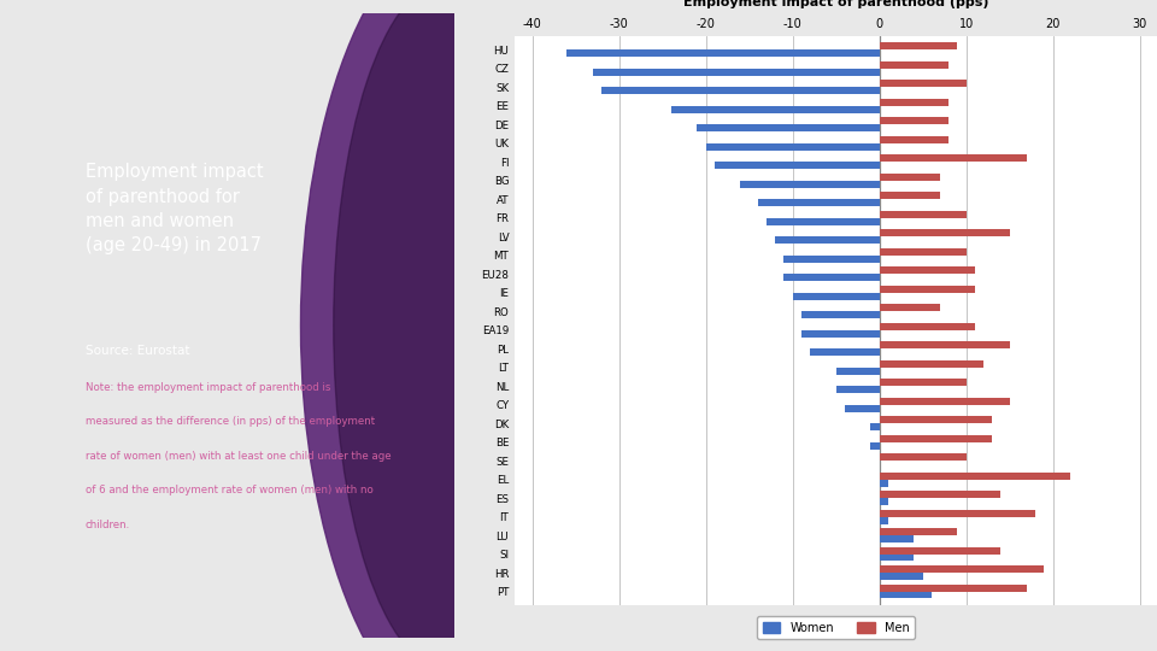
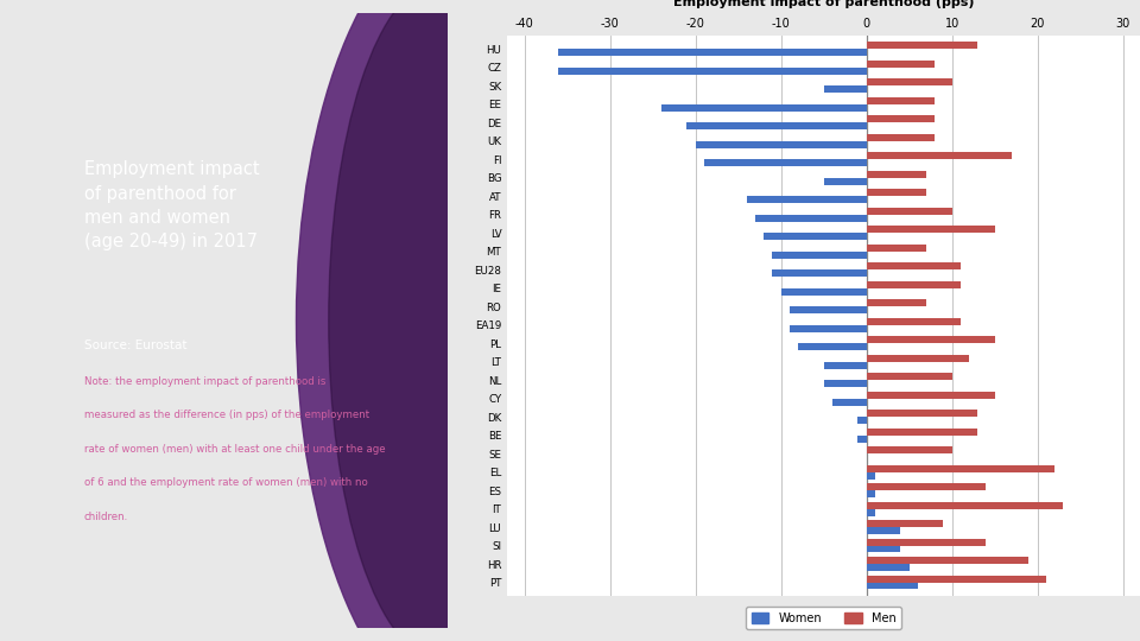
Men/HU: 9 -> 13
Women/CZ: -33 -> -36
Women/SK: -32 -> -5
Women/BG: -16 -> -5
Men/MT: 10 -> 7
Men/IT: 18 -> 23
Men/PT: 17 -> 21
